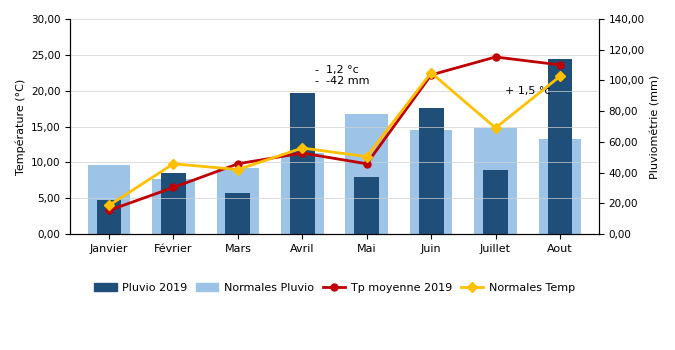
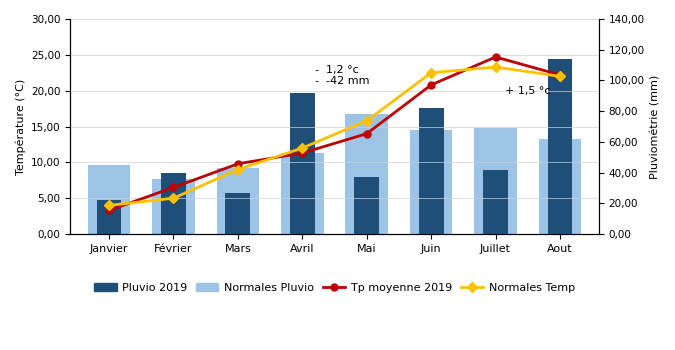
Normales Temp/Février: 9,8 -> 5,0
Tp moyenne 2019/Mai: 9,8 -> 14,0
Normales Temp/Mai: 10,8 -> 15,8
Tp moyenne 2019/Juin: 22,2 -> 20,8
Normales Temp/Juillet: 14,8 -> 23,3
Tp moyenne 2019/Aout: 23,6 -> 22,2
